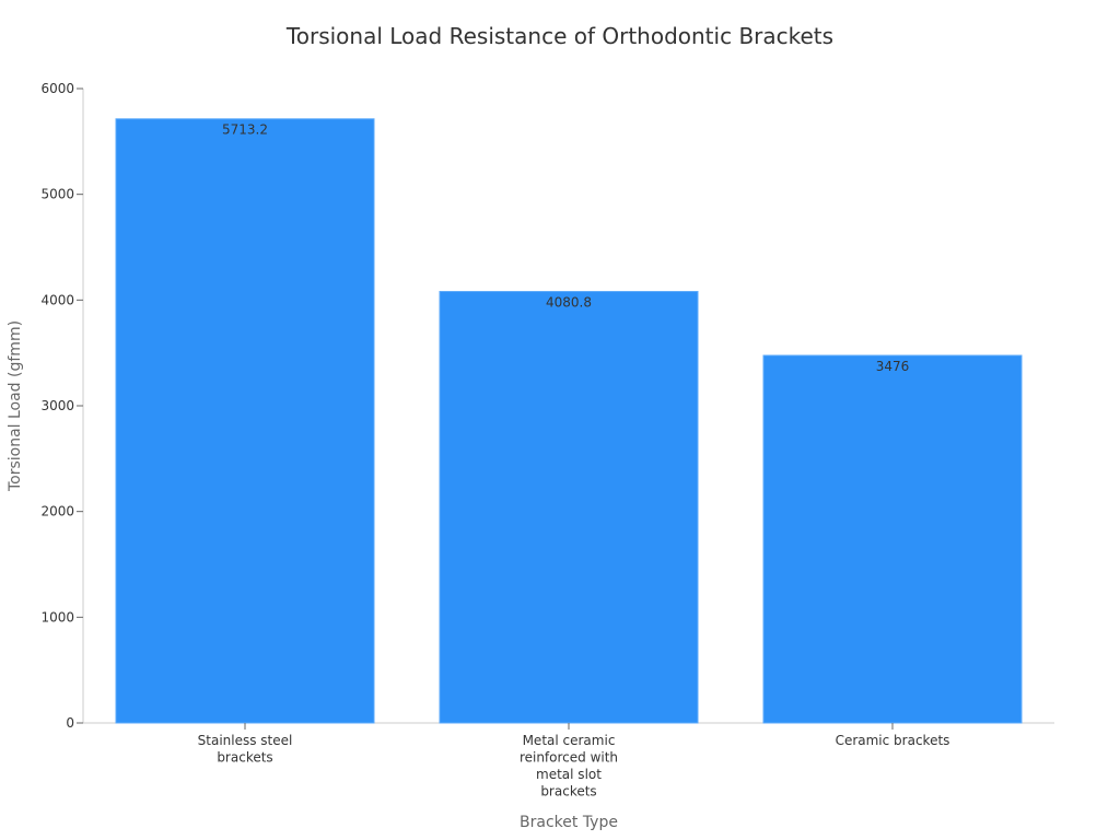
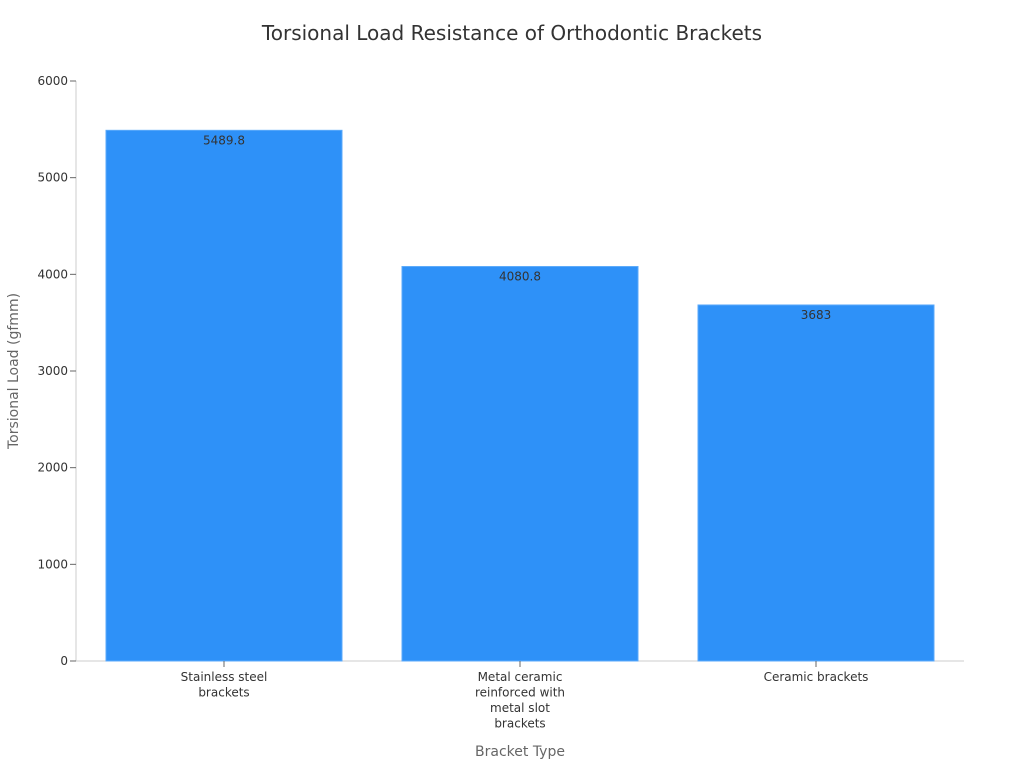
Stainless steel brackets: 5713.2 -> 5489.8
Ceramic brackets: 3476 -> 3683
